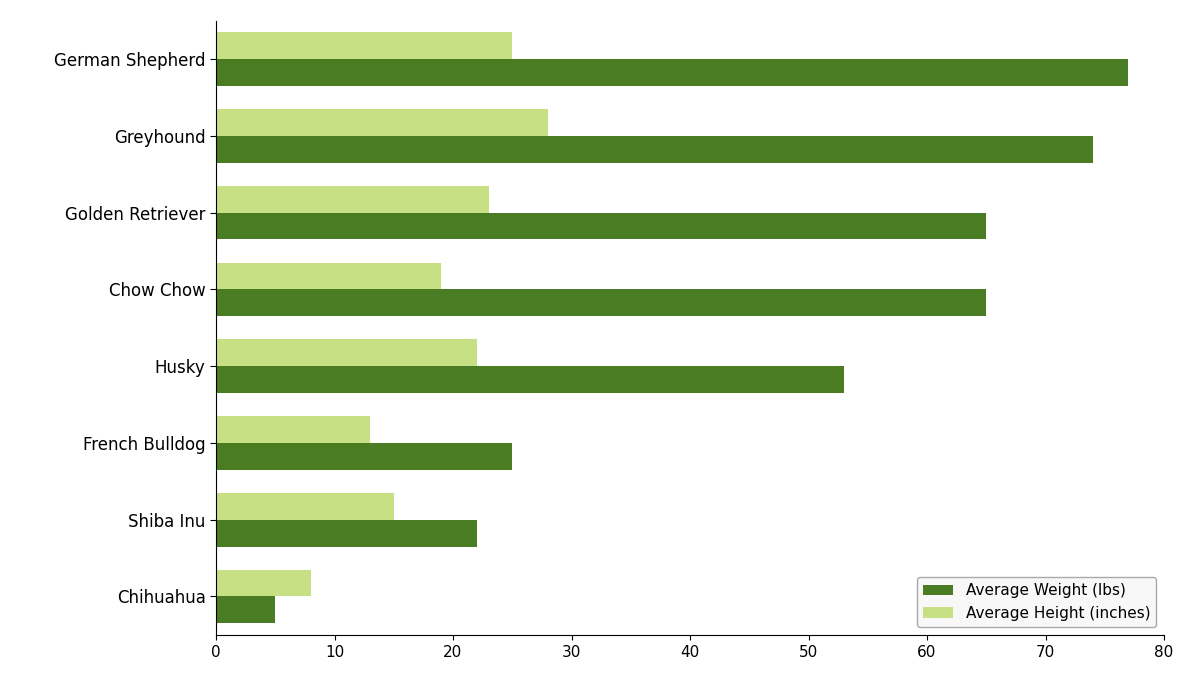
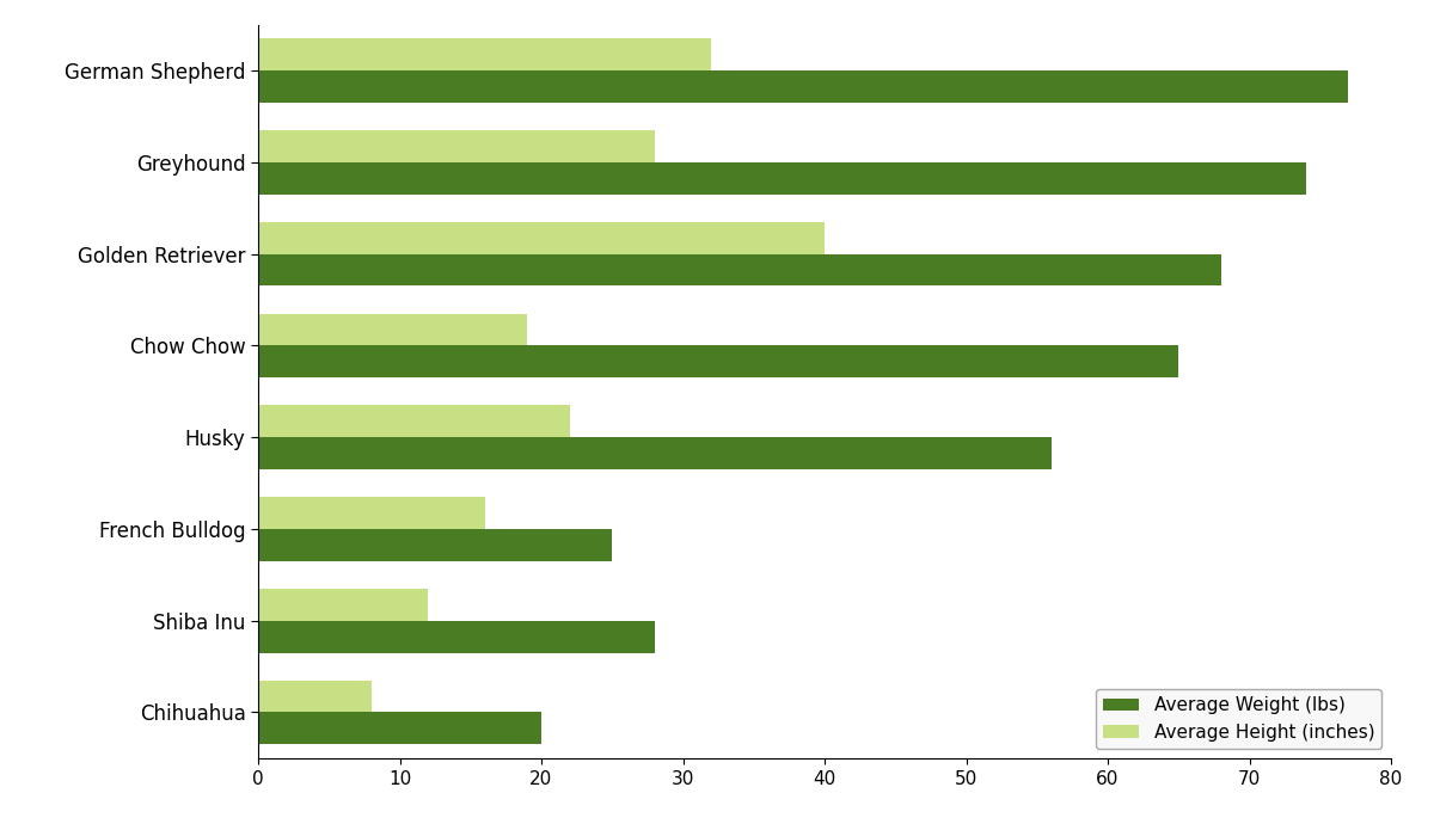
Average Height (inches)/German Shepherd: 25 -> 32
Average Height (inches)/Golden Retriever: 23 -> 40
Average Weight (lbs)/Golden Retriever: 65 -> 68
Average Weight (lbs)/Husky: 53 -> 56
Average Height (inches)/French Bulldog: 13 -> 16
Average Height (inches)/Shiba Inu: 15 -> 12
Average Weight (lbs)/Shiba Inu: 22 -> 28
Average Weight (lbs)/Chihuahua: 5 -> 20
